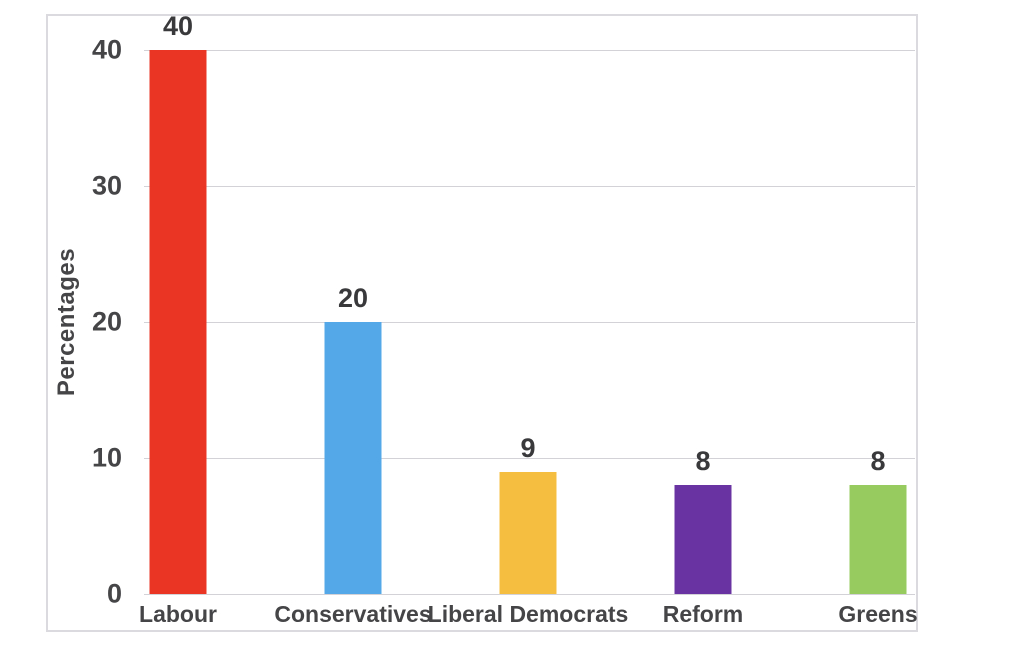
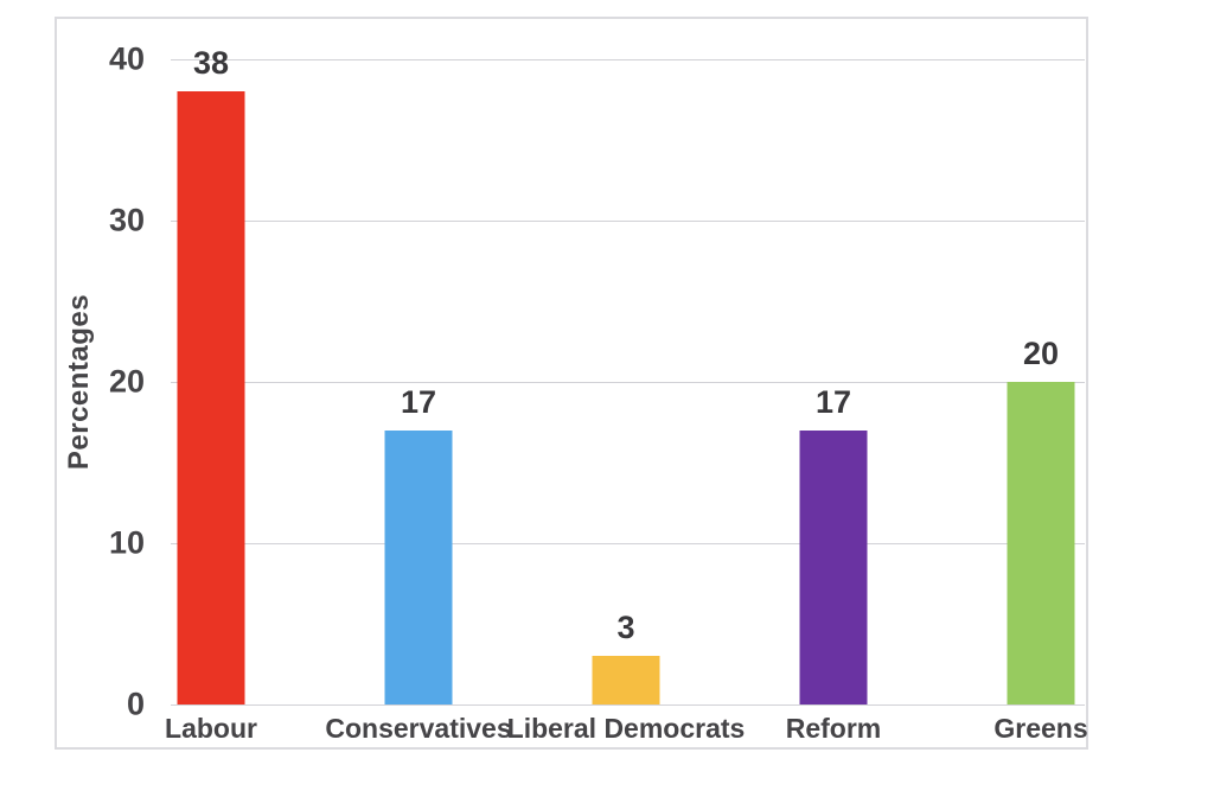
Labour: 40 -> 38
Conservatives: 20 -> 17
Liberal Democrats: 9 -> 3
Reform: 8 -> 17
Greens: 8 -> 20
